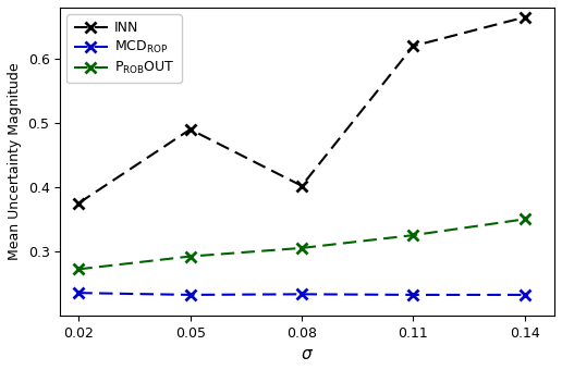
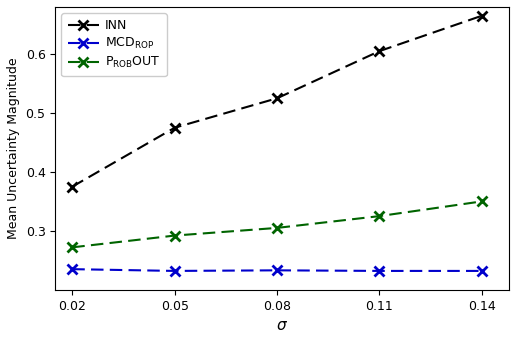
INN/0.05: 0.490 -> 0.475
INN/0.08: 0.402 -> 0.525
INN/0.11: 0.620 -> 0.605
